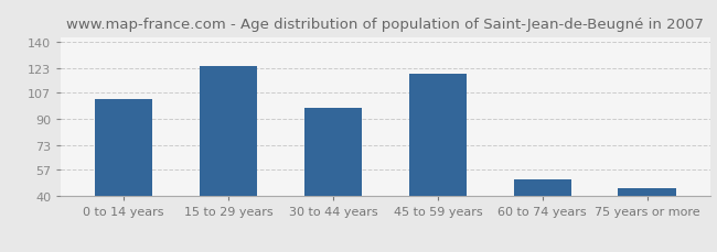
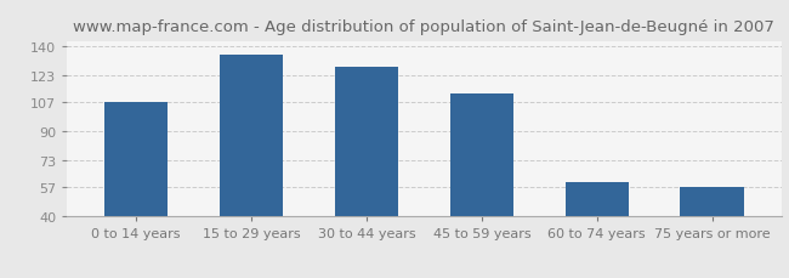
0 to 14 years: 103 -> 107
15 to 29 years: 124 -> 135
30 to 44 years: 97 -> 128
45 to 59 years: 119 -> 112
60 to 74 years: 51 -> 60
75 years or more: 45 -> 57
